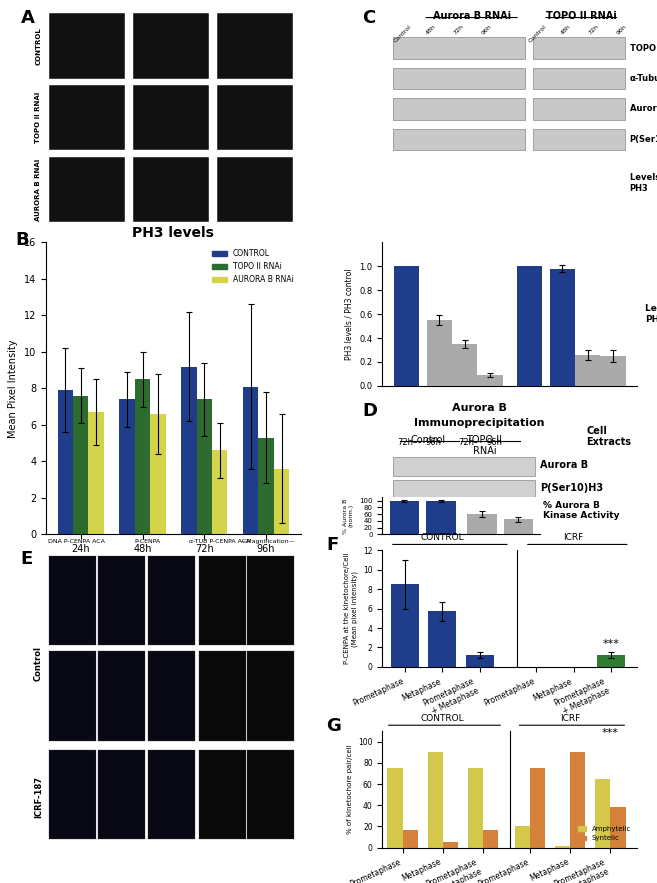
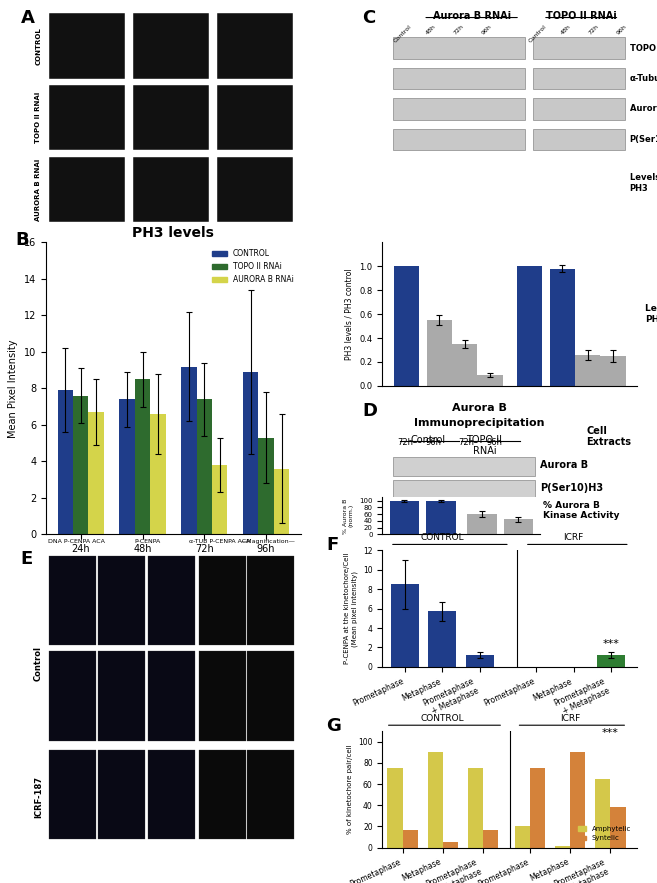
PH3 levels/AURORA B RNAi/72h: 4.6 -> 3.8
PH3 levels/CONTROL/96h: 8.1 -> 8.9
